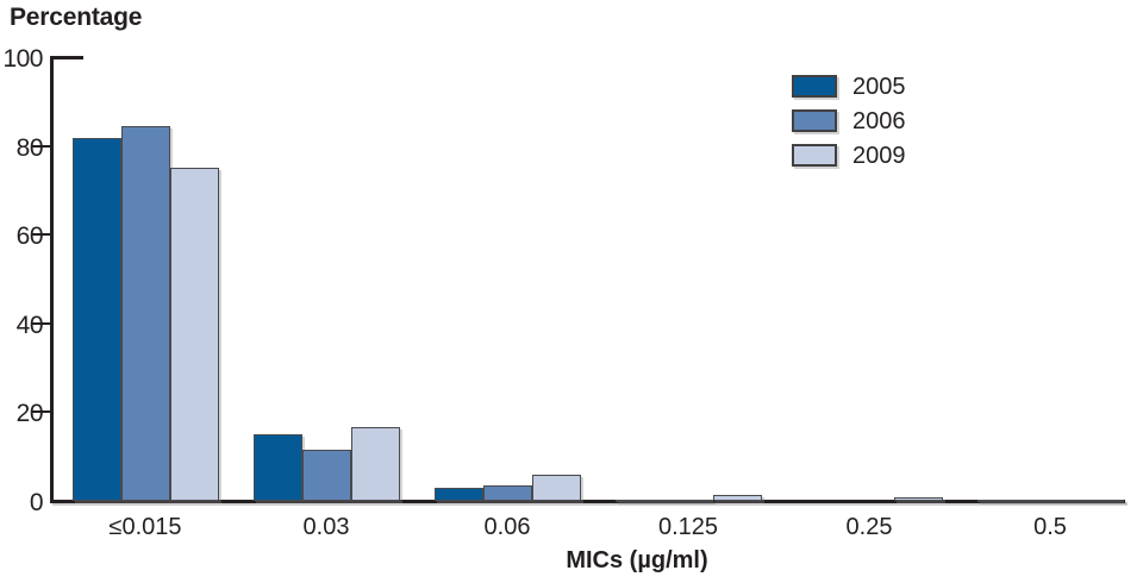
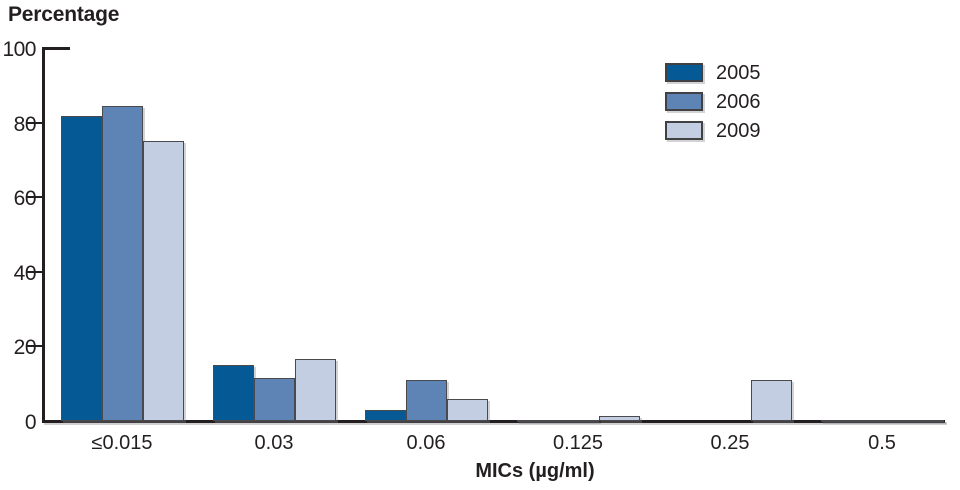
2006/0.06: 3 -> 11
2009/0.25: 1 -> 11
